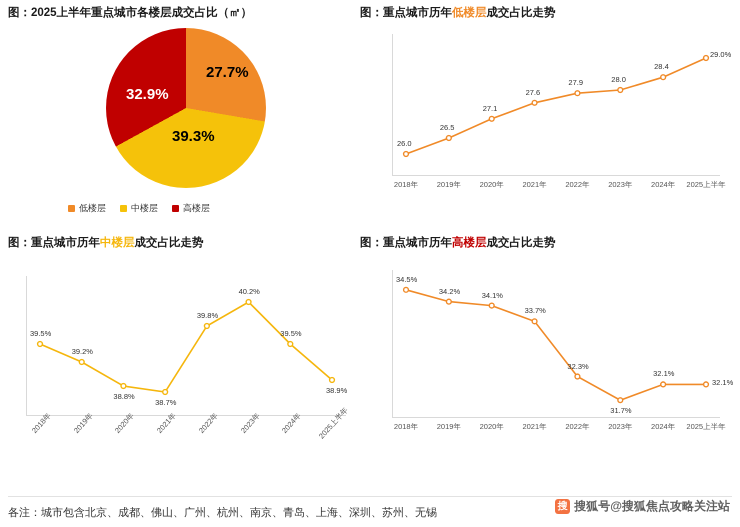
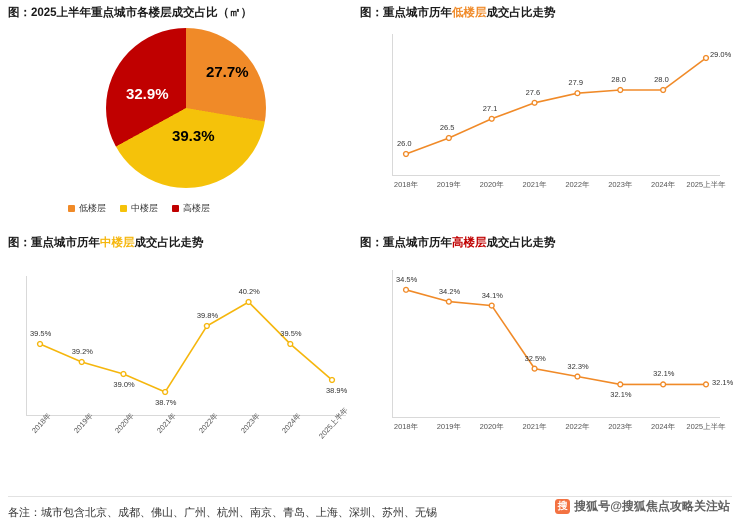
重点城市历年低楼层成交占比走势/2024年: 28.4 -> 28.0
重点城市历年中楼层成交占比走势/2020年: 38.8% -> 39.0%
重点城市历年高楼层成交占比走势/2021年: 33.7% -> 32.5%
重点城市历年高楼层成交占比走势/2023年: 31.7% -> 32.1%
